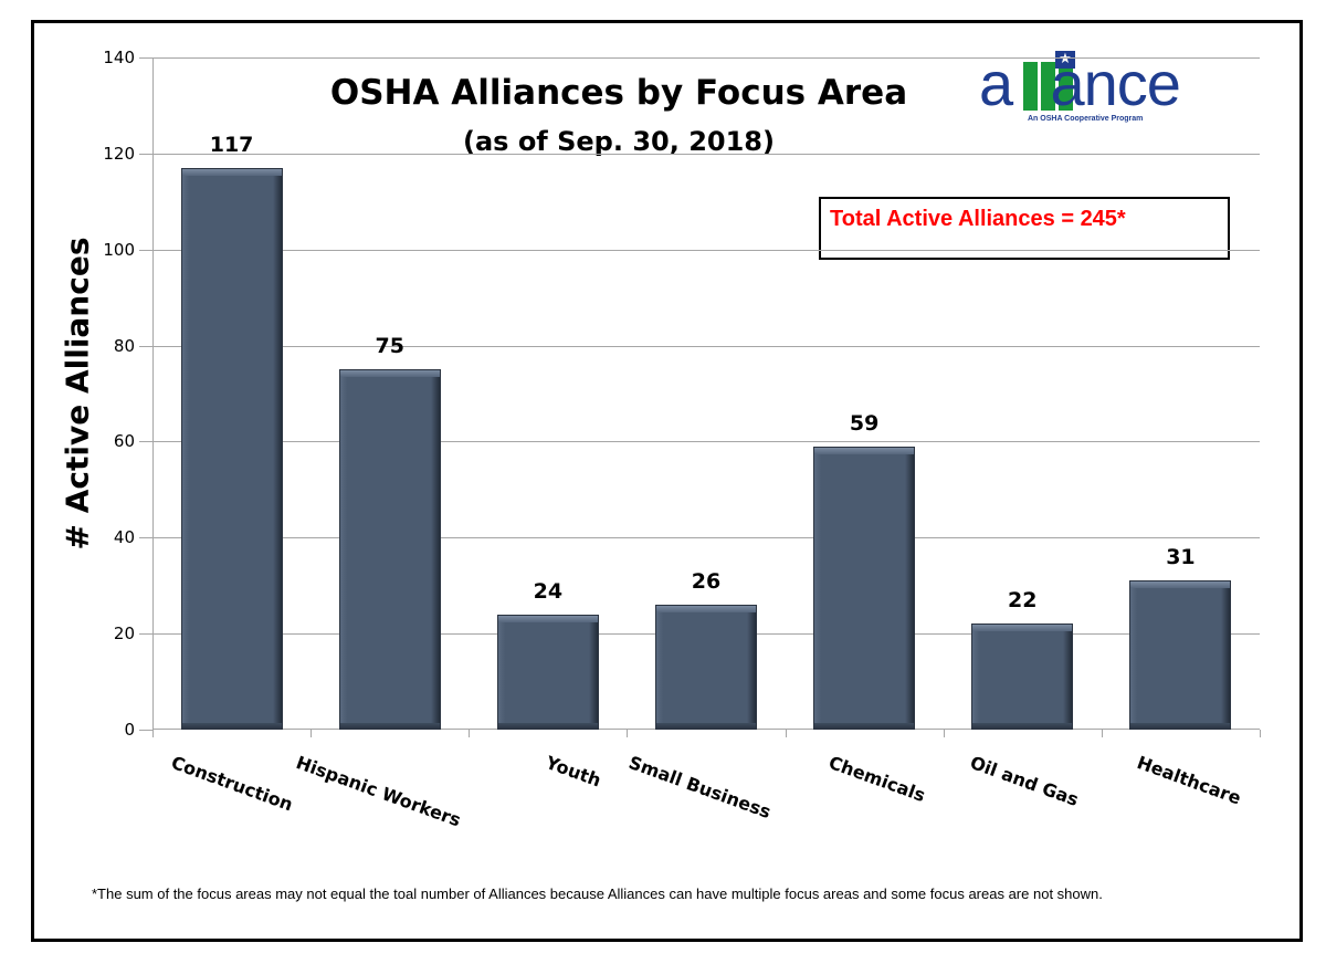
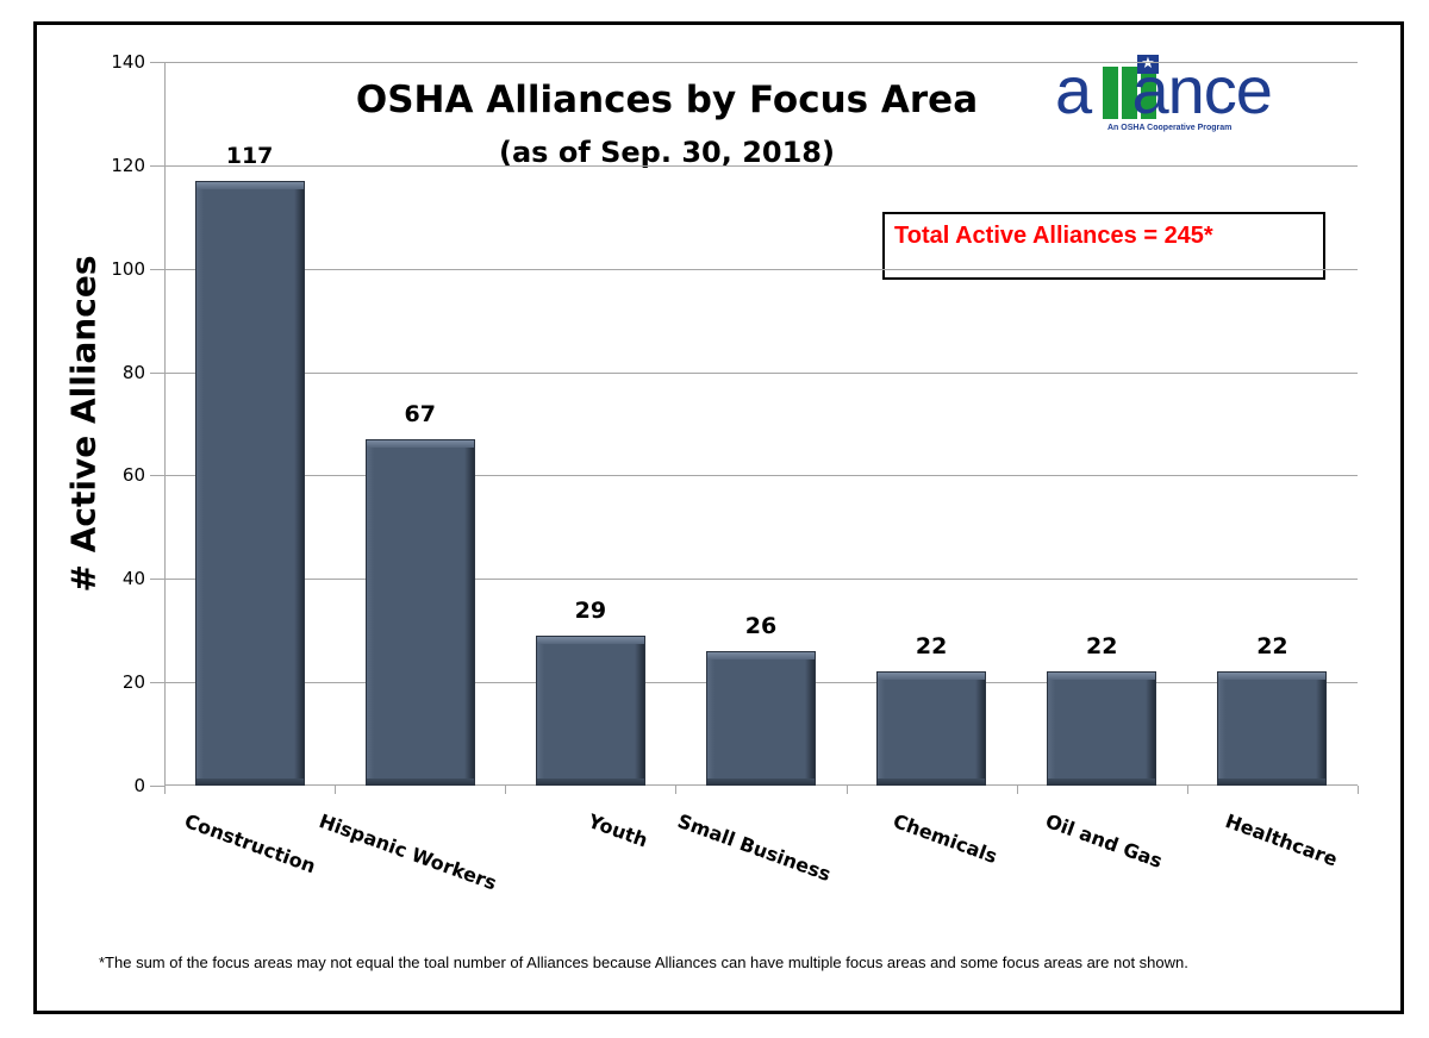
Hispanic Workers: 75 -> 67
Youth: 24 -> 29
Chemicals: 59 -> 22
Healthcare: 31 -> 22
